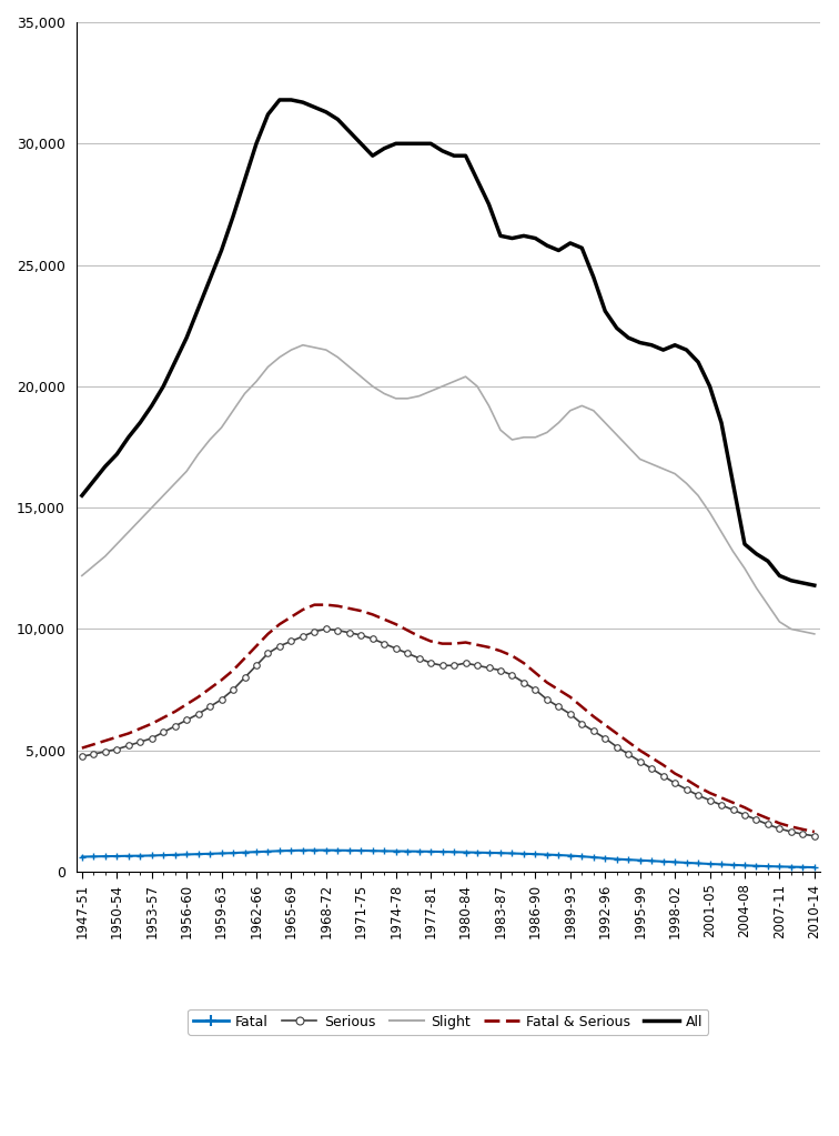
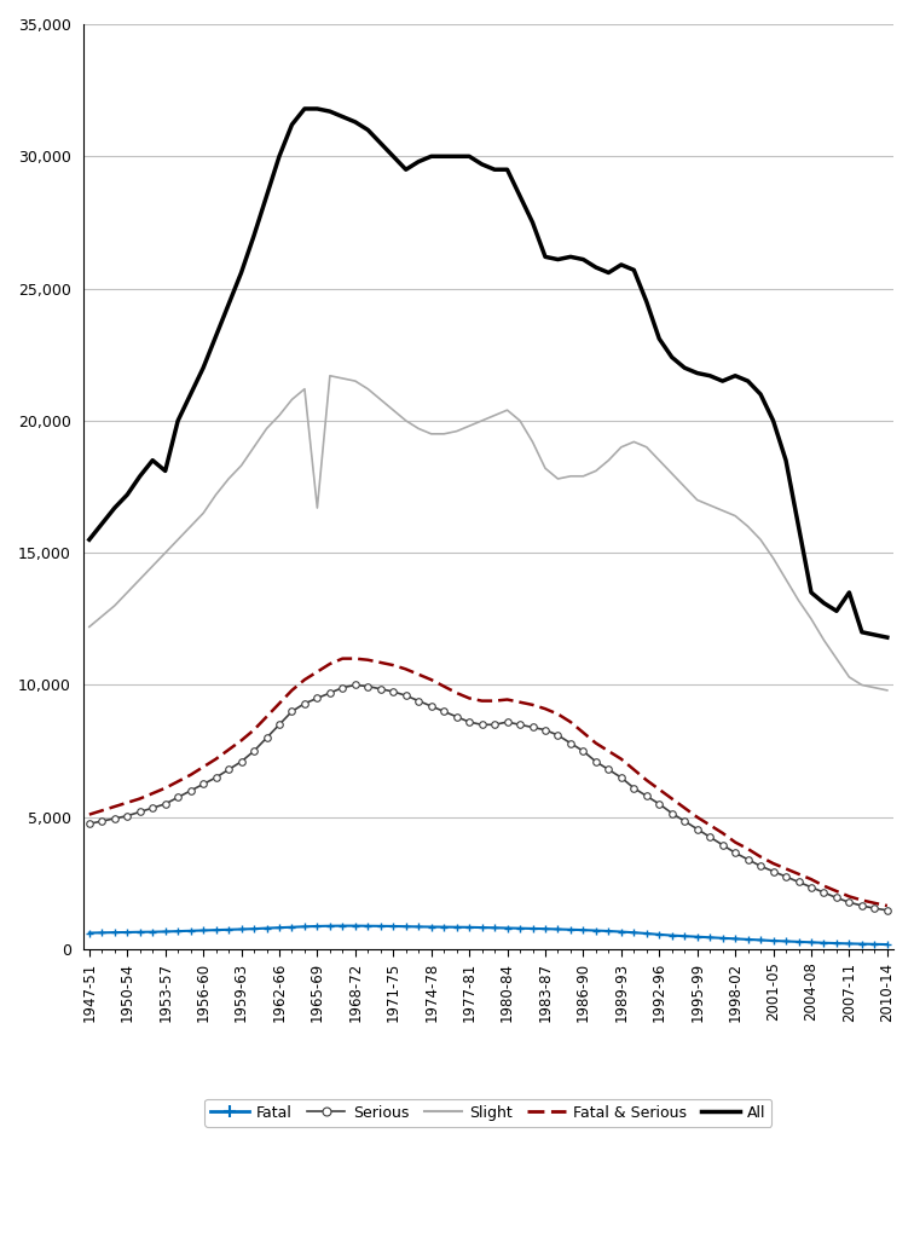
All/1953-57: 19,200 -> 18,100
Slight/1965-69: 21,500 -> 16,700
All/2007-11: 12,200 -> 13,500
